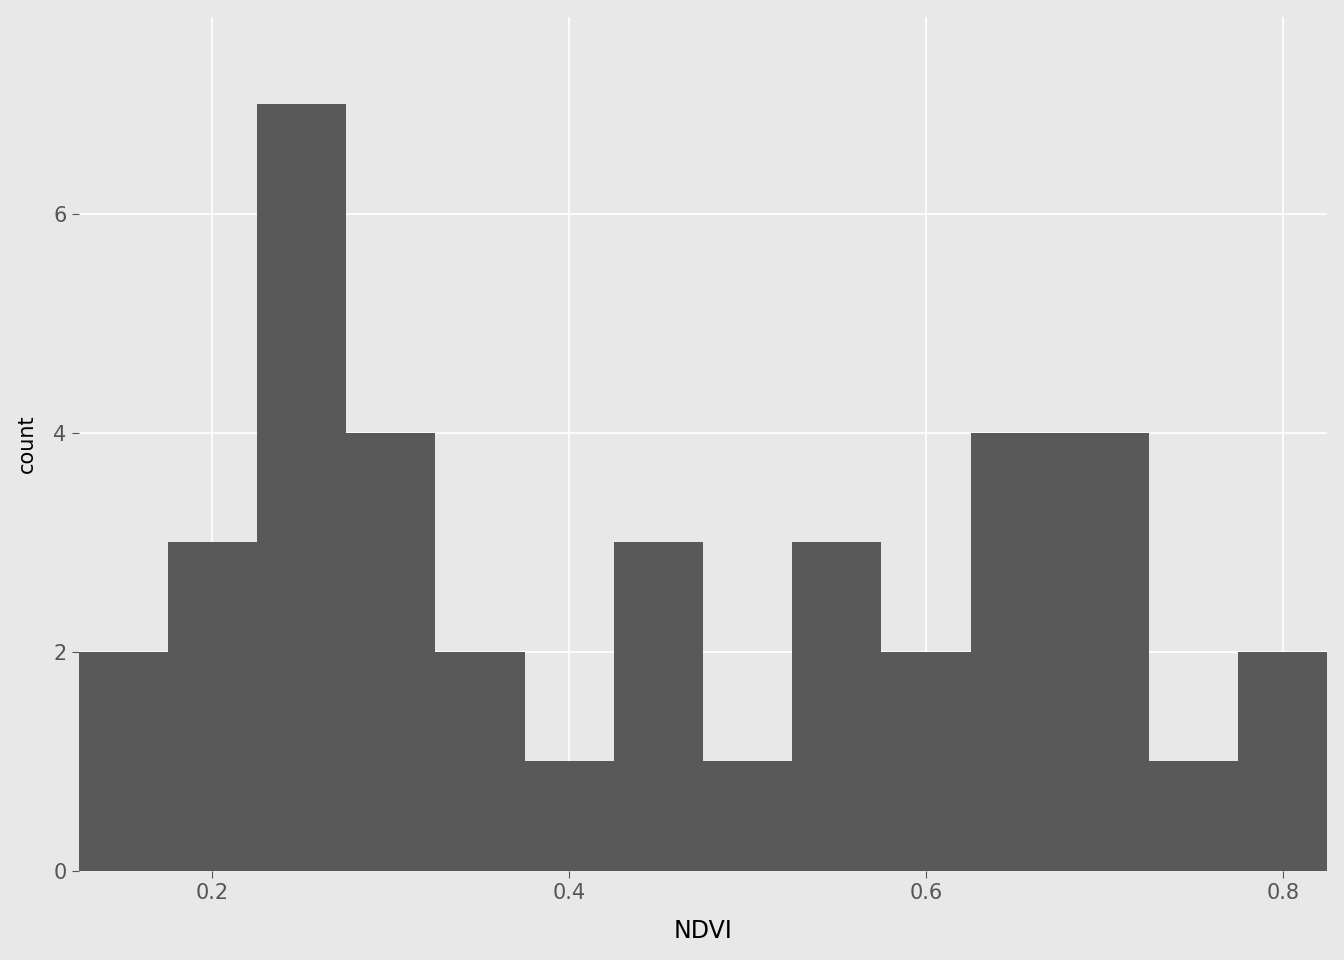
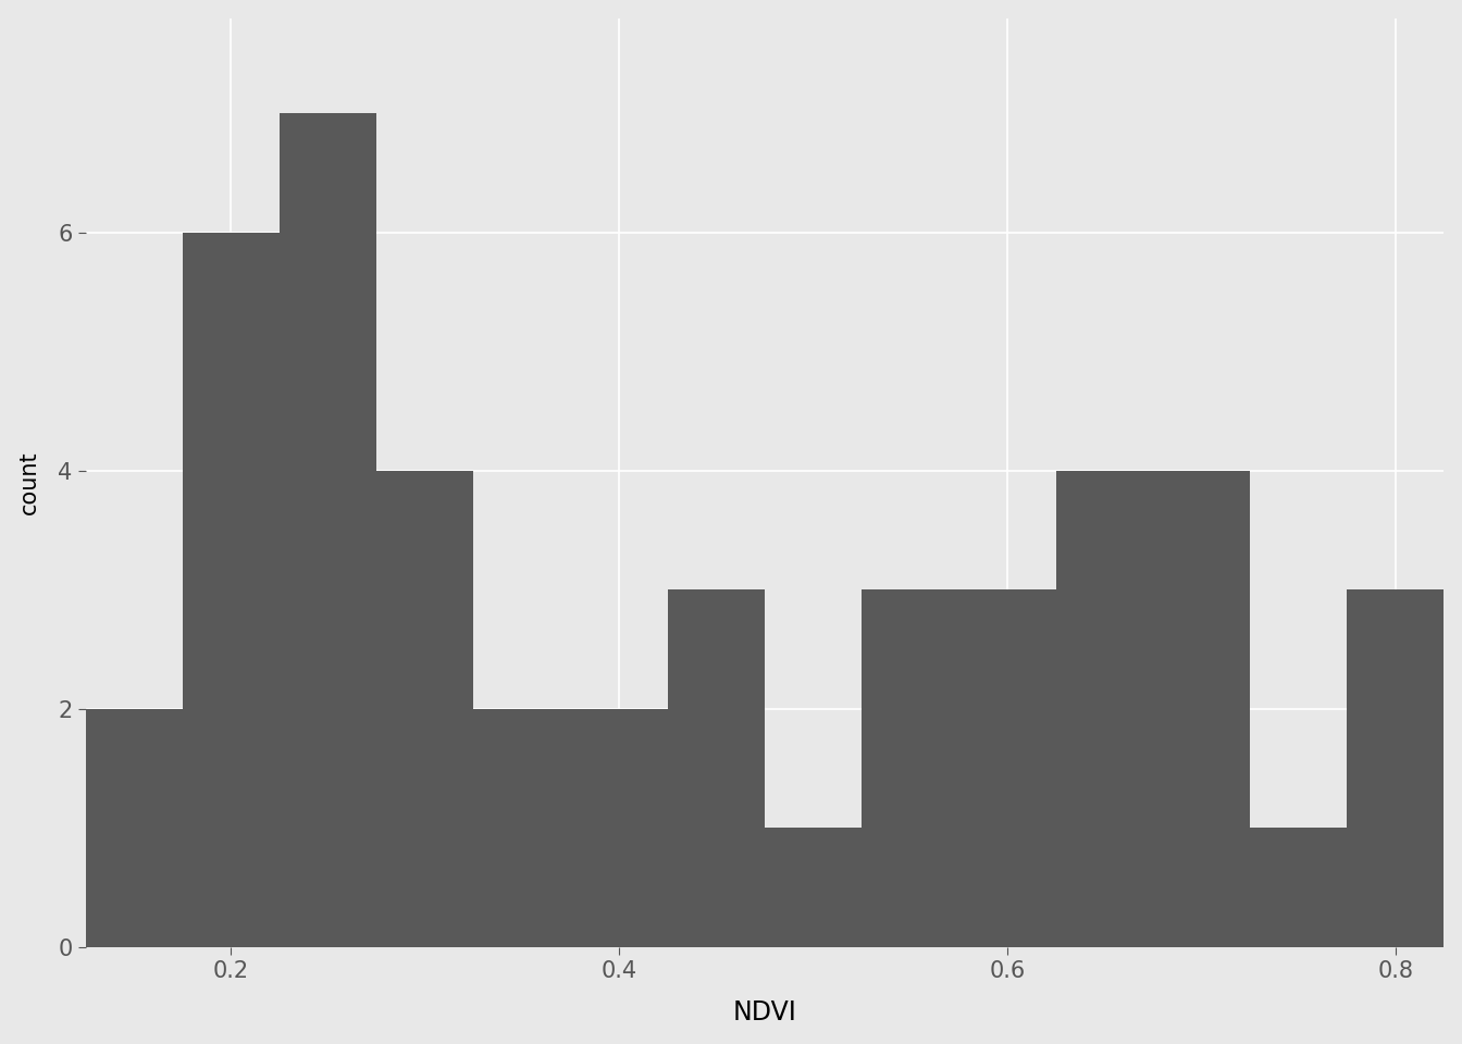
0.2: 3 -> 6
0.4: 1 -> 2
0.6: 2 -> 3
0.8: 2 -> 3
